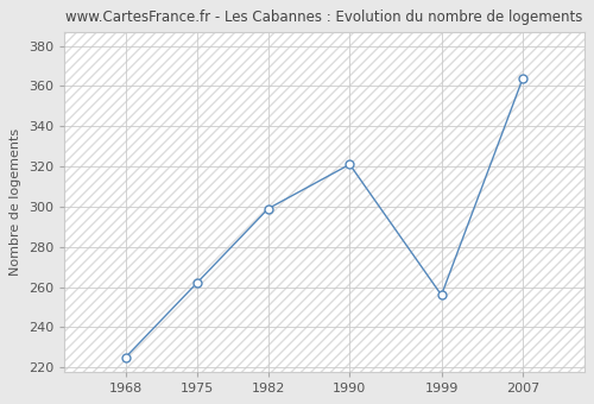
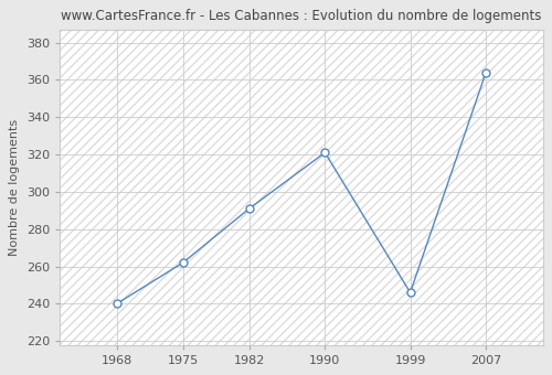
1968: 225 -> 240
1982: 299 -> 291
1999: 256 -> 246
